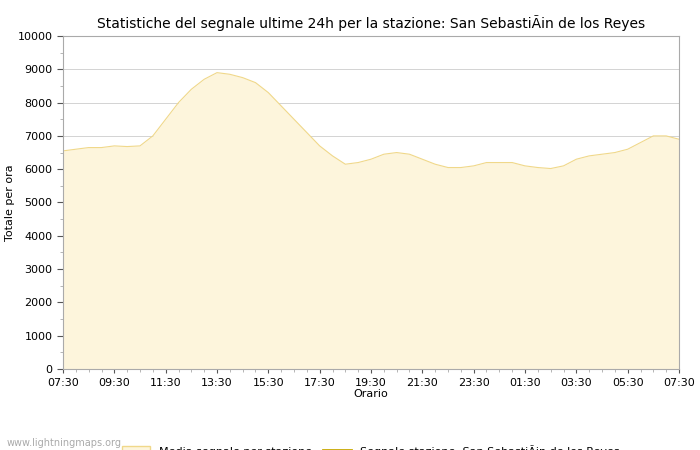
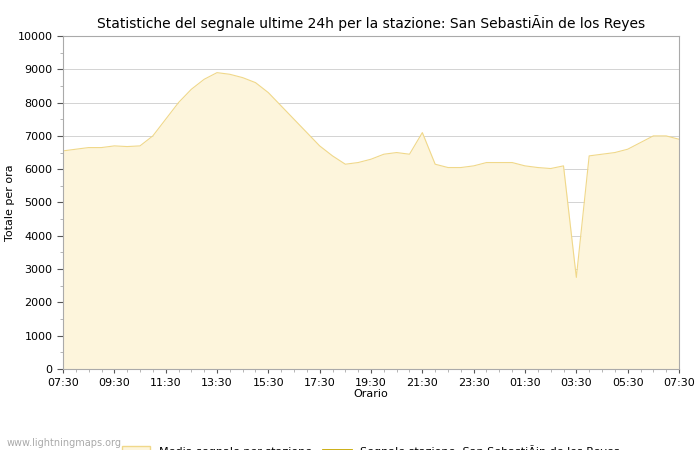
21:30: 6300 -> 7100
03:30: 6300 -> 2750
